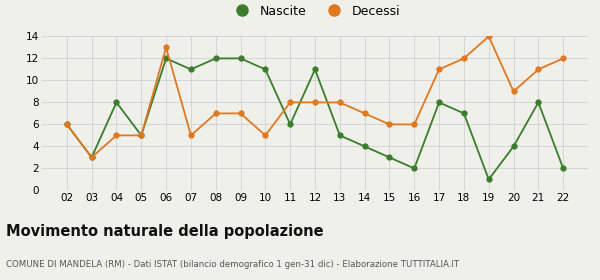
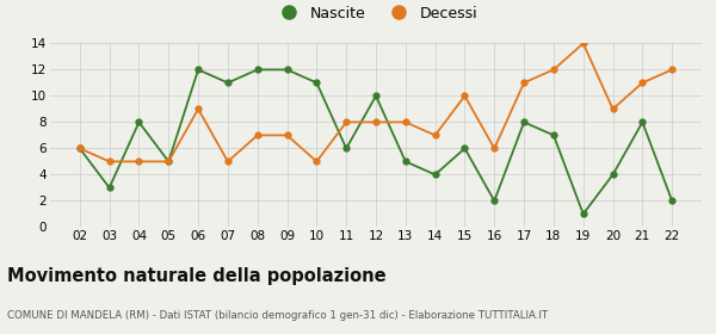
Decessi/03: 3 -> 5
Decessi/06: 13 -> 9
Nascite/12: 11 -> 10
Nascite/15: 3 -> 6
Decessi/15: 6 -> 10
